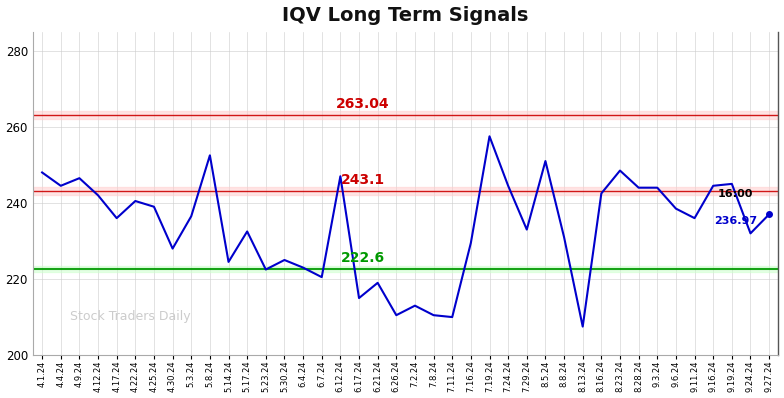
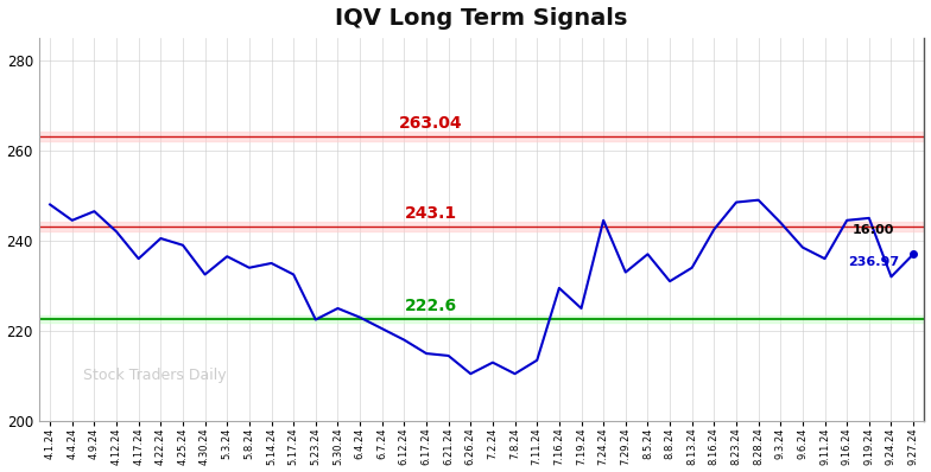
4.30.24: 228.0 -> 232.5
5.8.24: 252.5 -> 234.0
5.14.24: 224.5 -> 235.0
6.12.24: 247.0 -> 218.0
6.21.24: 219.0 -> 214.5
7.11.24: 210.0 -> 213.5
7.19.24: 257.5 -> 225.0
8.5.24: 251.0 -> 237.0
8.13.24: 207.5 -> 234.0
8.28.24: 244.0 -> 249.0
